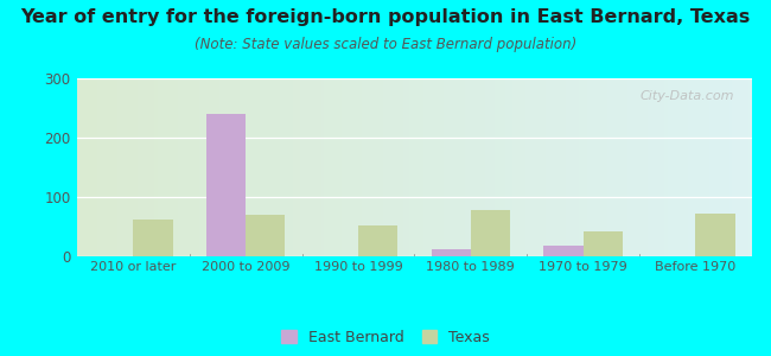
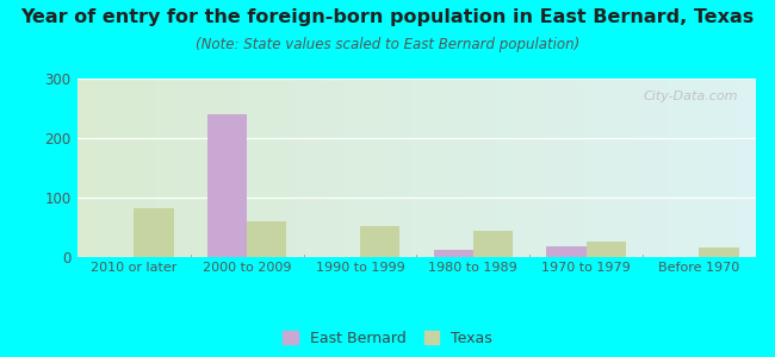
Texas/2010 or later: 62 -> 82
Texas/2000 to 2009: 70 -> 60
Texas/1980 to 1989: 78 -> 44
Texas/1970 to 1979: 42 -> 26
Texas/Before 1970: 72 -> 16
